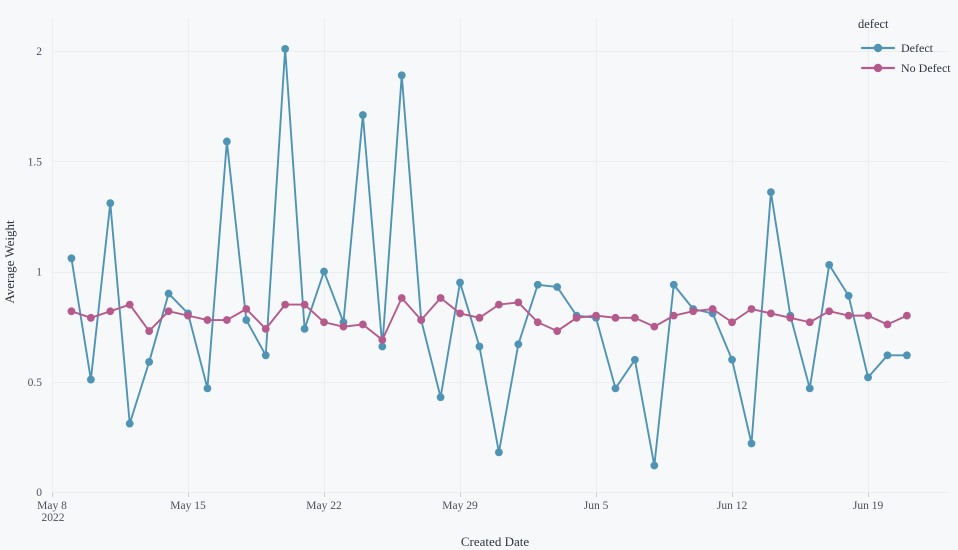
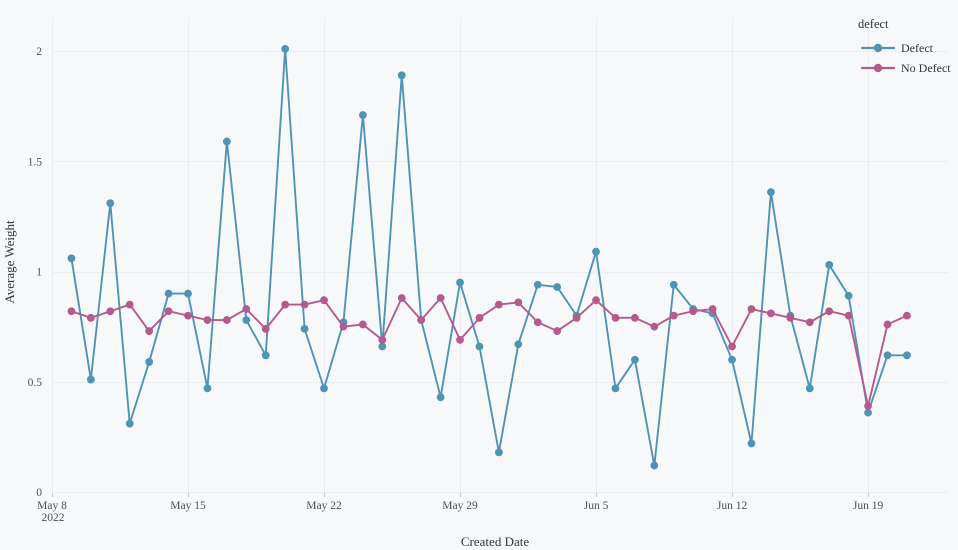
Defect/May 15: 0.81 -> 0.90
Defect/May 22: 1.00 -> 0.47
No Defect/May 22: 0.77 -> 0.87
No Defect/May 29: 0.81 -> 0.69
Defect/Jun 5: 0.79 -> 1.09
No Defect/Jun 5: 0.80 -> 0.87
No Defect/Jun 12: 0.77 -> 0.66
Defect/Jun 19: 0.52 -> 0.36
No Defect/Jun 19: 0.80 -> 0.39
